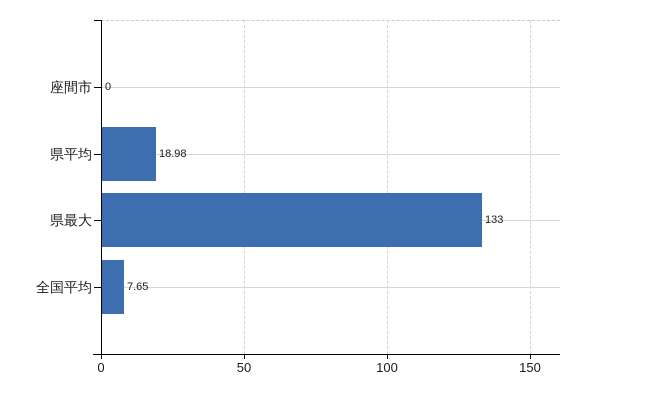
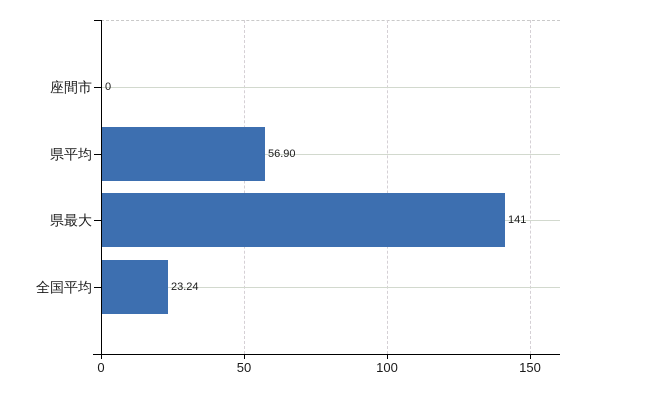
県平均: 18.98 -> 56.90
県最大: 133 -> 141
全国平均: 7.65 -> 23.24
